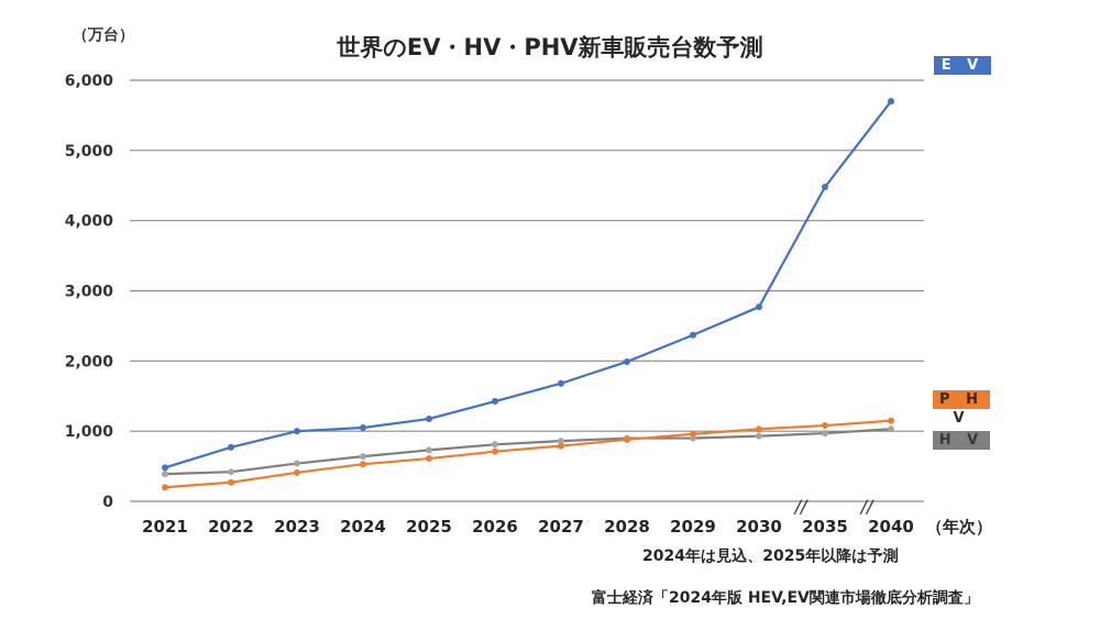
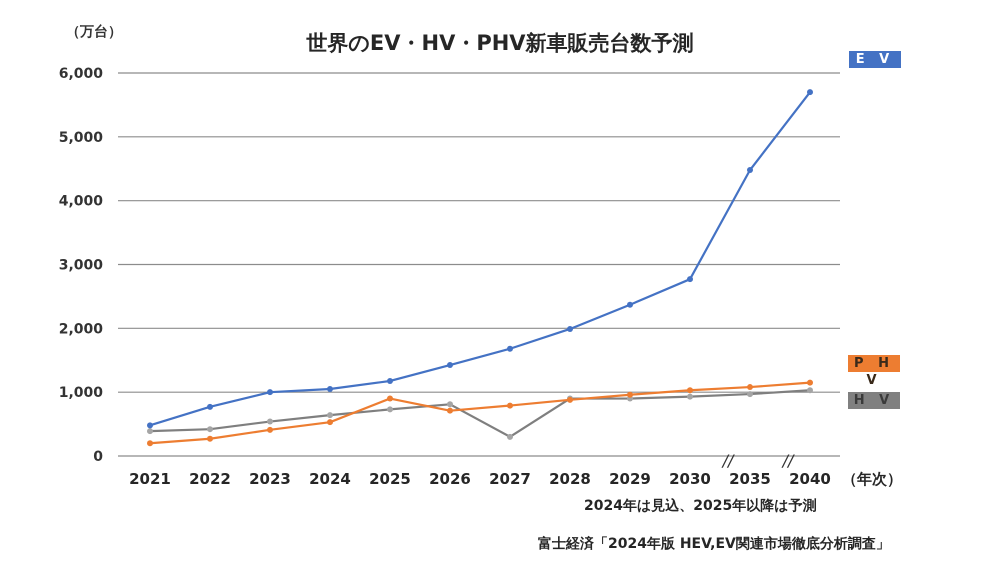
PHV/2025: 600 -> 900
HV/2027: 900 -> 300
